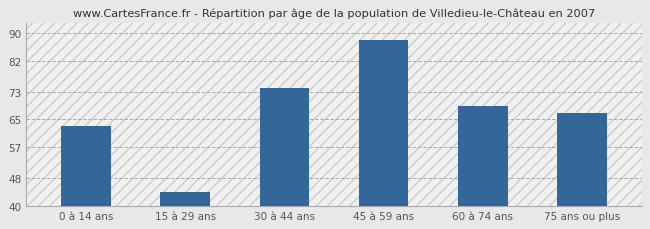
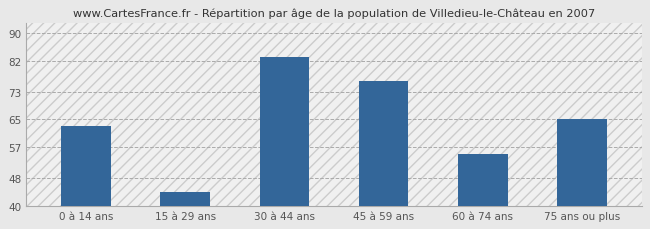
30 à 44 ans: 74 -> 83
45 à 59 ans: 88 -> 76
60 à 74 ans: 69 -> 55
75 ans ou plus: 67 -> 65
